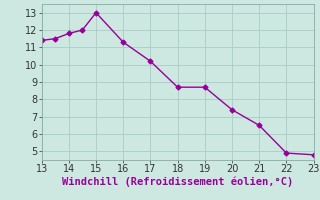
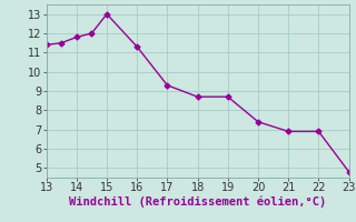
17: 10.2 -> 9.3
21: 6.5 -> 6.9
22: 4.9 -> 6.9
